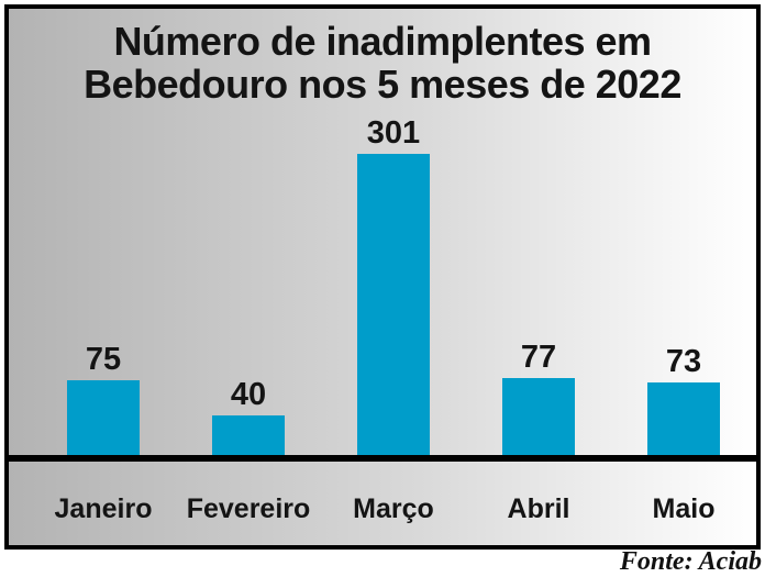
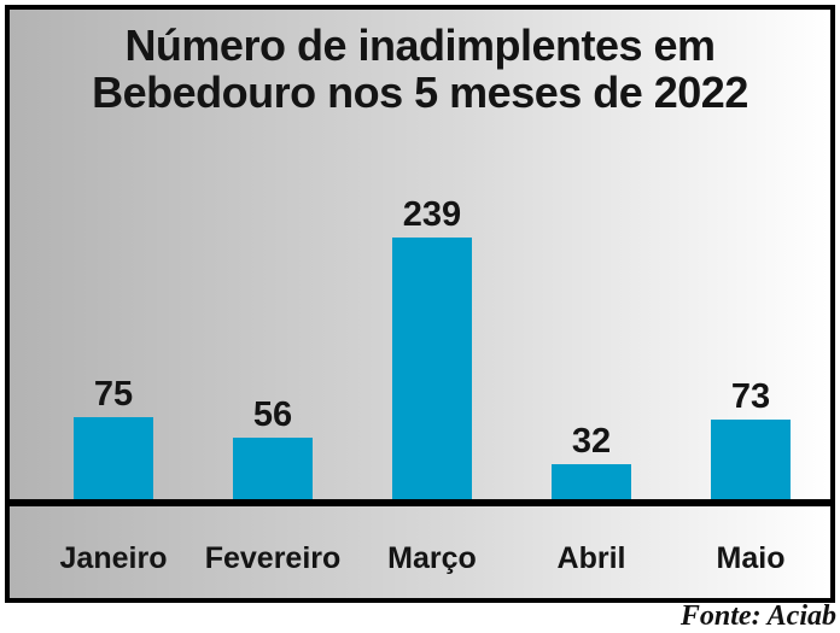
Fevereiro: 40 -> 56
Março: 301 -> 239
Abril: 77 -> 32
